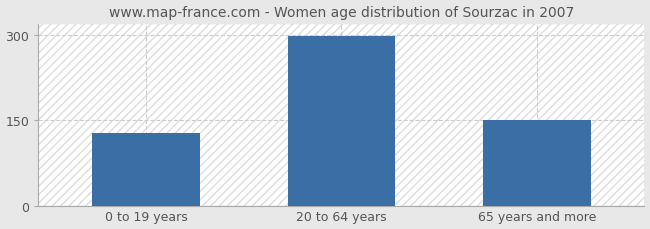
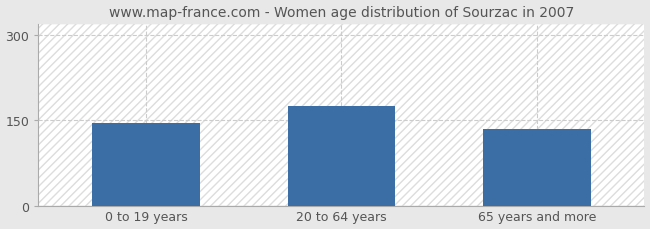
0 to 19 years: 128 -> 146
20 to 64 years: 299 -> 176
65 years and more: 150 -> 134
